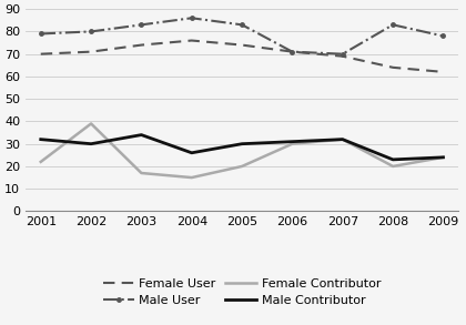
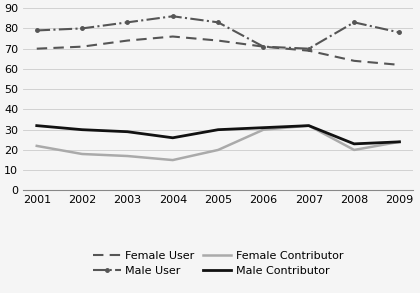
Female Contributor/2002: 39 -> 18
Male Contributor/2003: 34 -> 29
